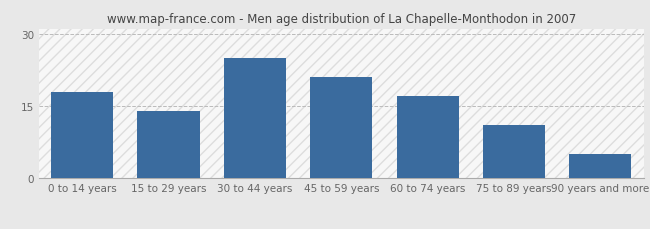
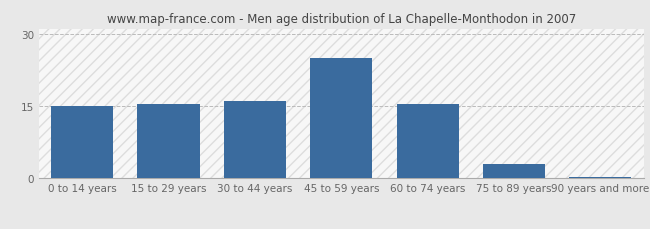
0 to 14 years: 18.0 -> 15.0
15 to 29 years: 14.0 -> 15.5
30 to 44 years: 25.0 -> 16.0
45 to 59 years: 21.0 -> 25.0
60 to 74 years: 17.0 -> 15.5
75 to 89 years: 11.0 -> 3.0
90 years and more: 5.0 -> 0.3
